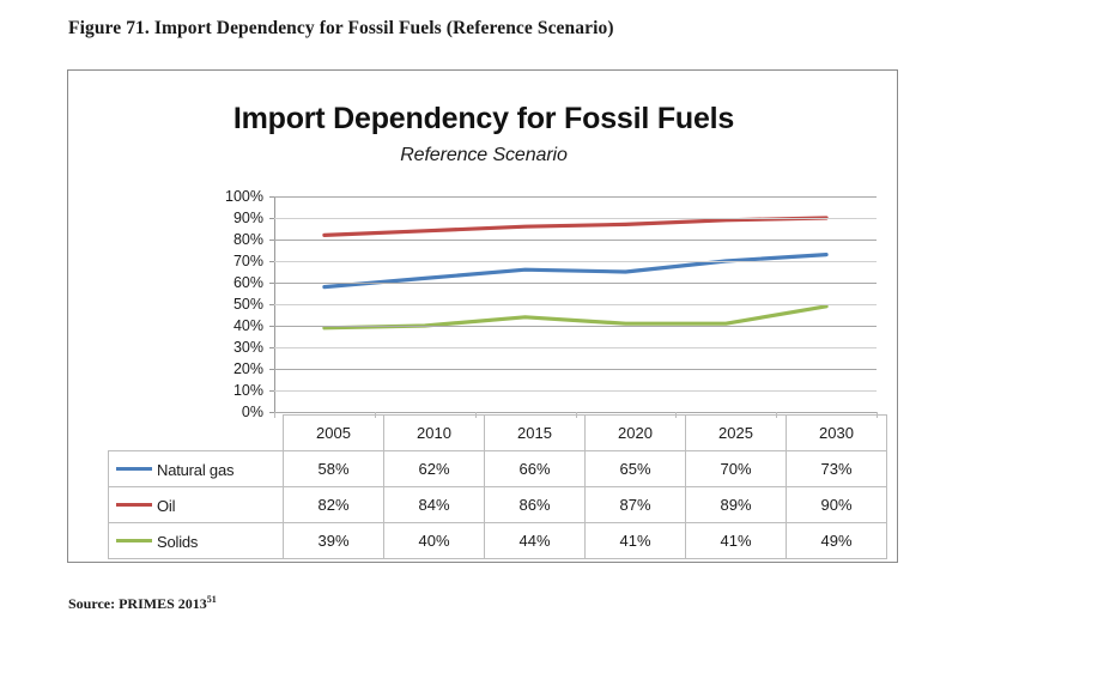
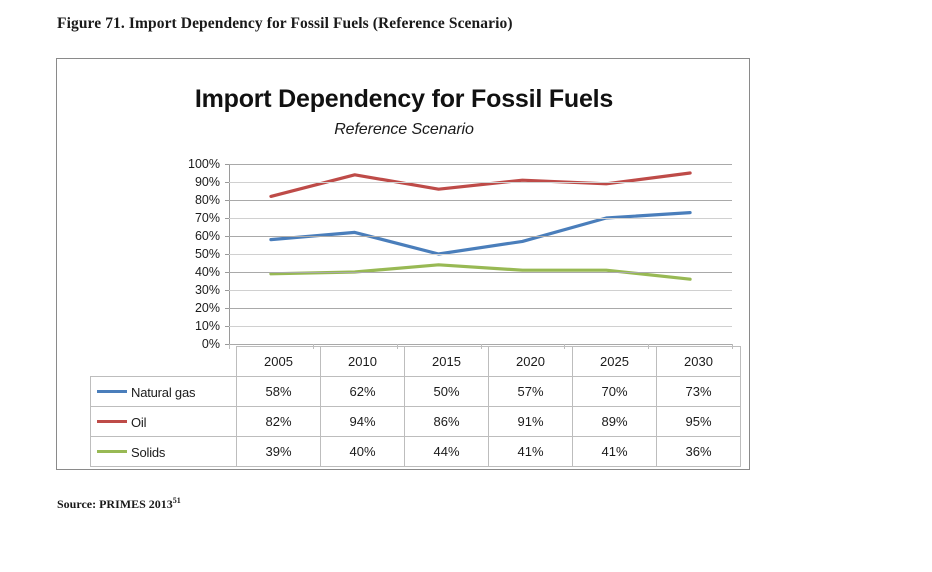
Oil/2010: 84% -> 94%
Natural gas/2015: 66% -> 50%
Natural gas/2020: 65% -> 57%
Oil/2020: 87% -> 91%
Oil/2030: 90% -> 95%
Solids/2030: 49% -> 36%
